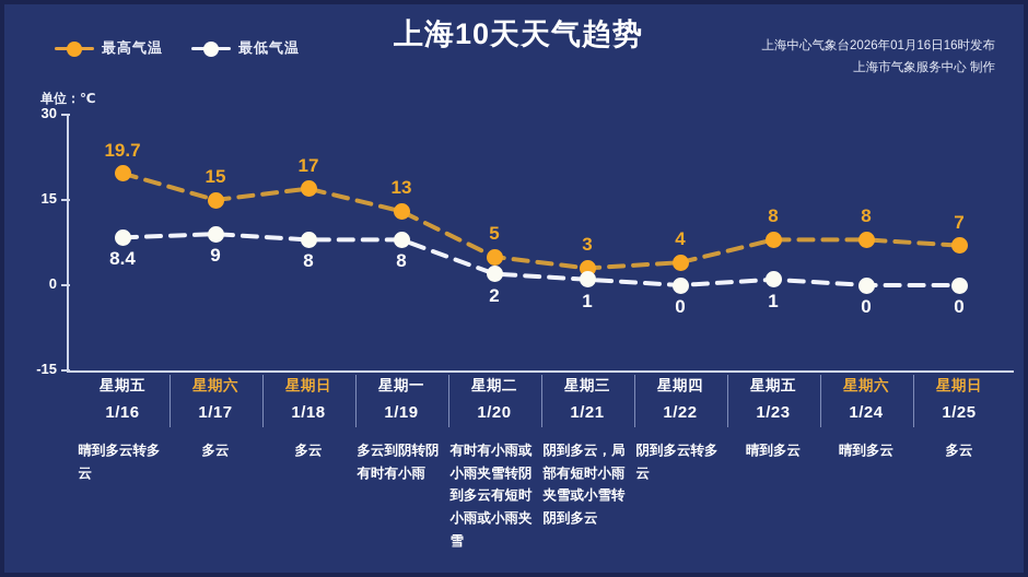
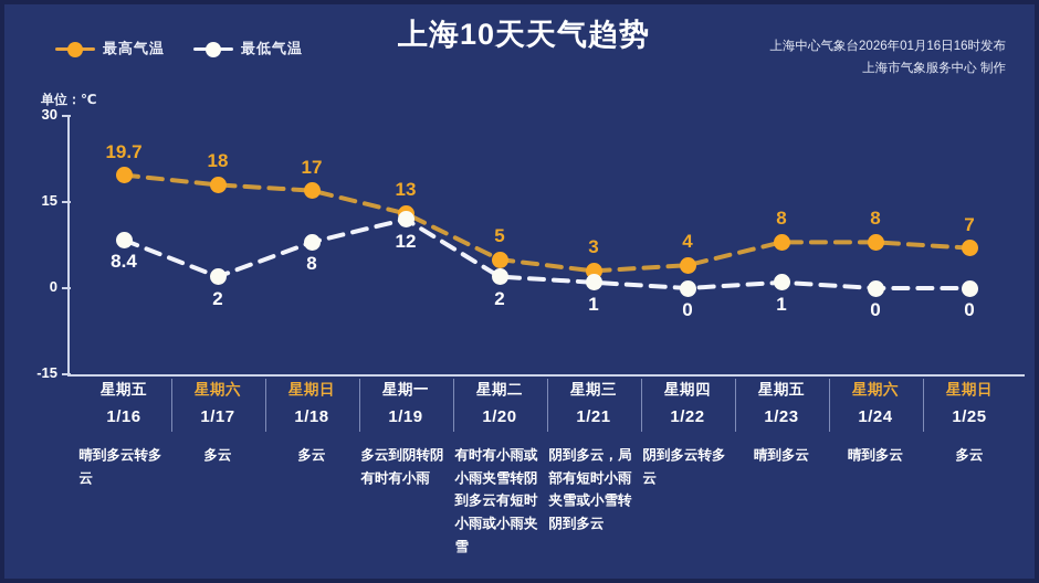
最高气温/1/17: 15 -> 18
最低气温/1/17: 9 -> 2
最低气温/1/19: 8 -> 12
